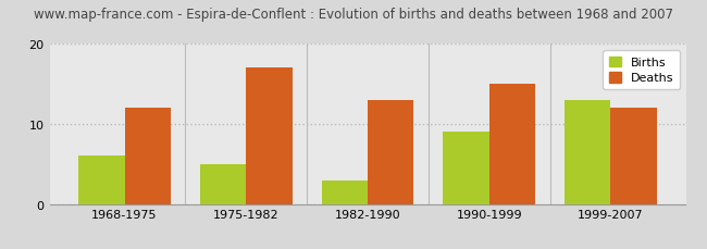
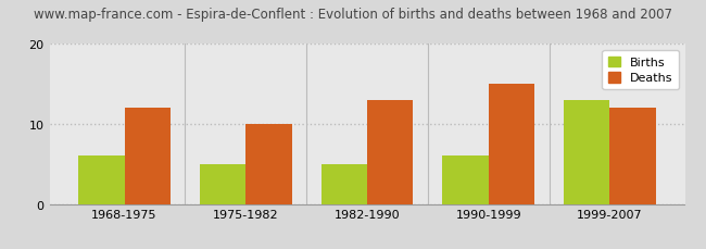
Deaths/1975-1982: 17 -> 10
Births/1982-1990: 3 -> 5
Births/1990-1999: 9 -> 6
